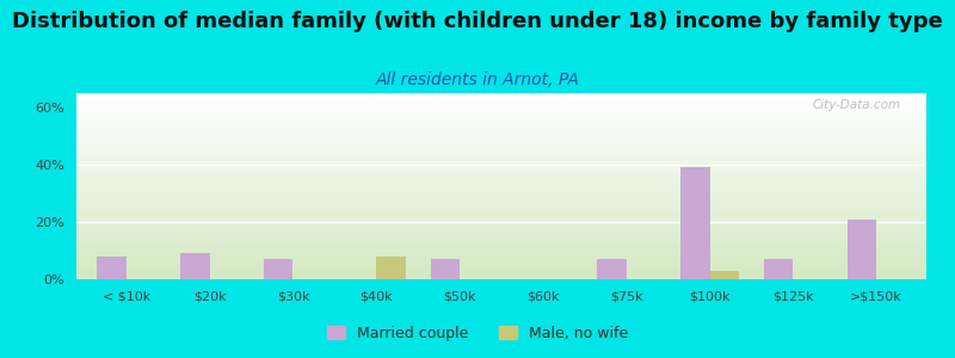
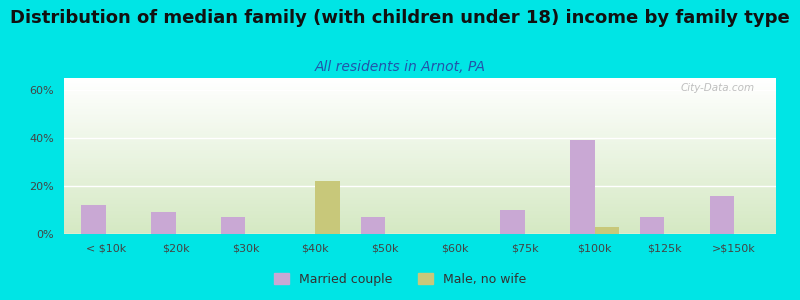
Married couple/< $10k: 8% -> 12%
Male, no wife/$40k: 8% -> 22%
Married couple/$75k: 7% -> 10%
Married couple/>$150k: 21% -> 16%
